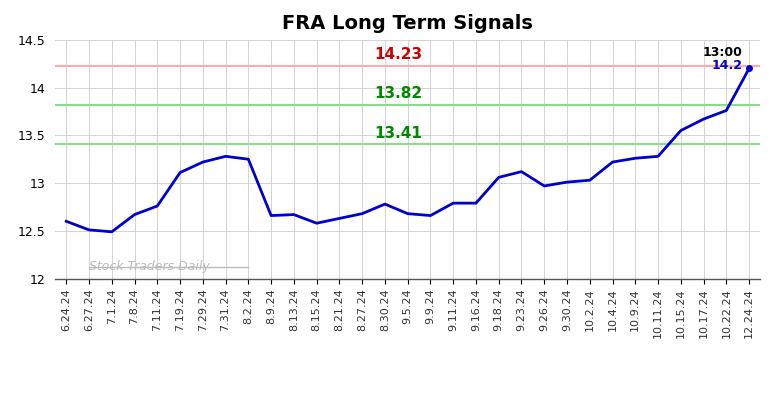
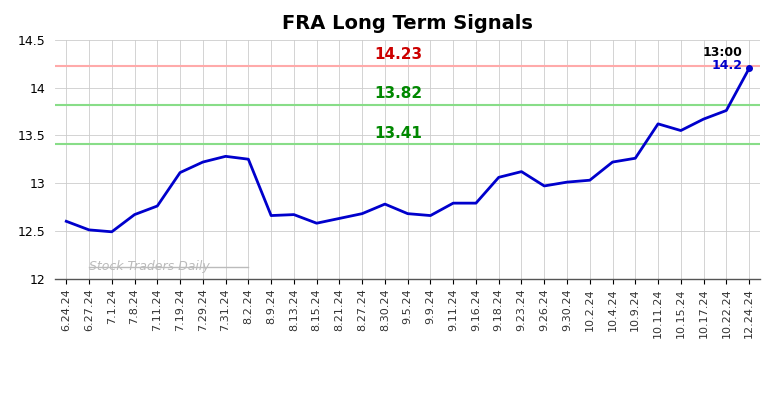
10.11.24: 13.28 -> 13.62
